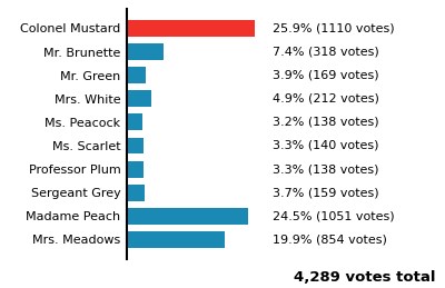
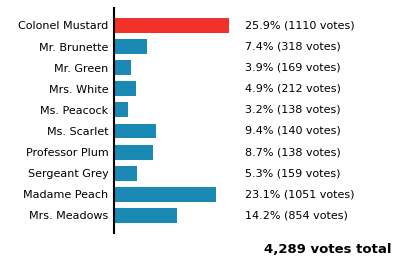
Ms. Scarlet: 3.3% -> 9.4%
Professor Plum: 3.3% -> 8.7%
Sergeant Grey: 3.7% -> 5.3%
Madame Peach: 24.5% -> 23.1%
Mrs. Meadows: 19.9% -> 14.2%
